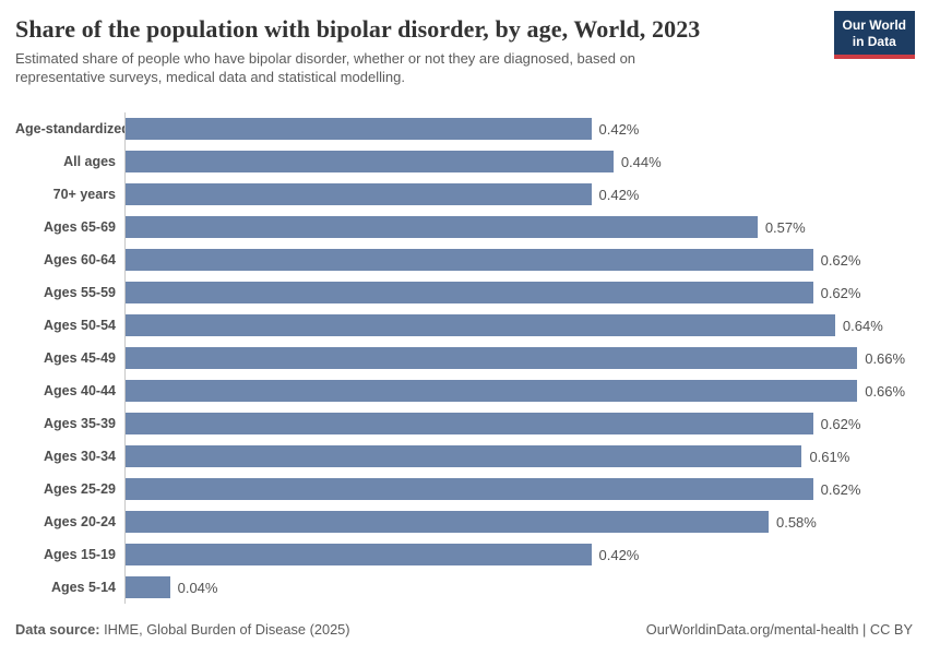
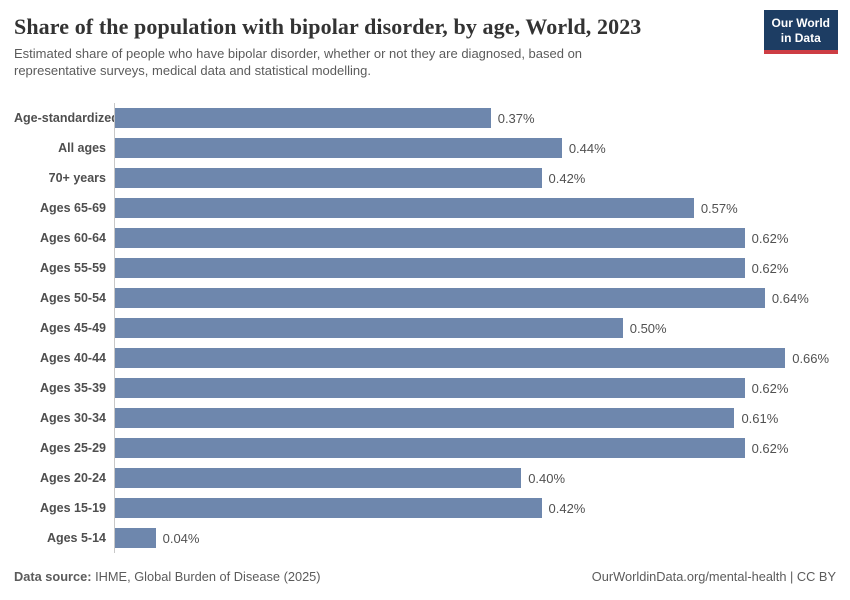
Age-standardized: 0.42% -> 0.37%
Ages 45-49: 0.66% -> 0.50%
Ages 20-24: 0.58% -> 0.40%
